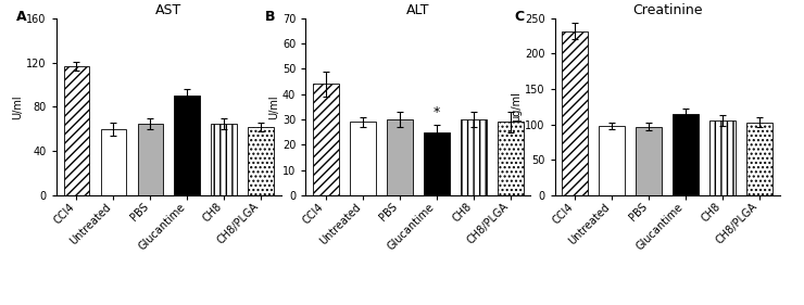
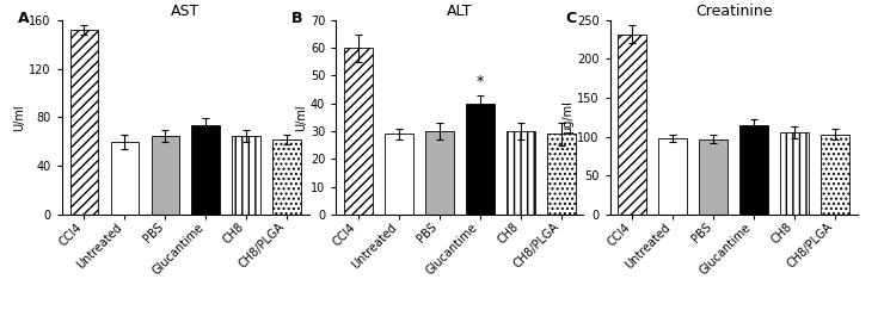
AST/CCl4: 117 -> 152
AST/Glucantime: 90 -> 73
ALT/CCl4: 44 -> 60
ALT/Glucantime: 25 -> 40
